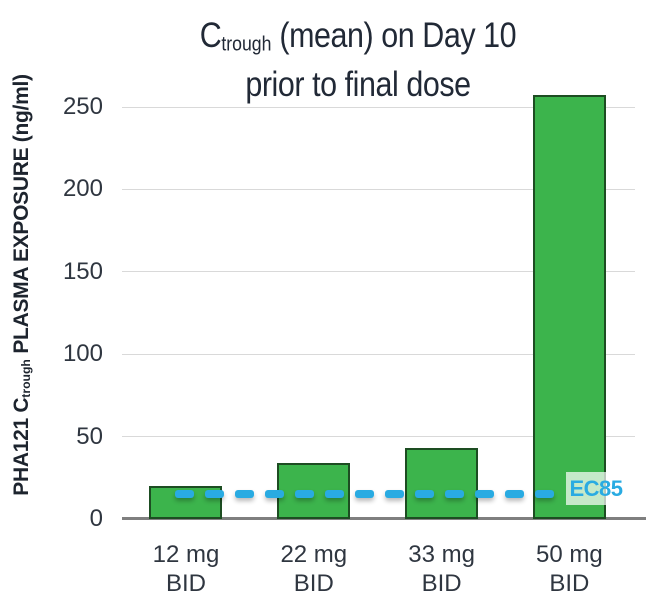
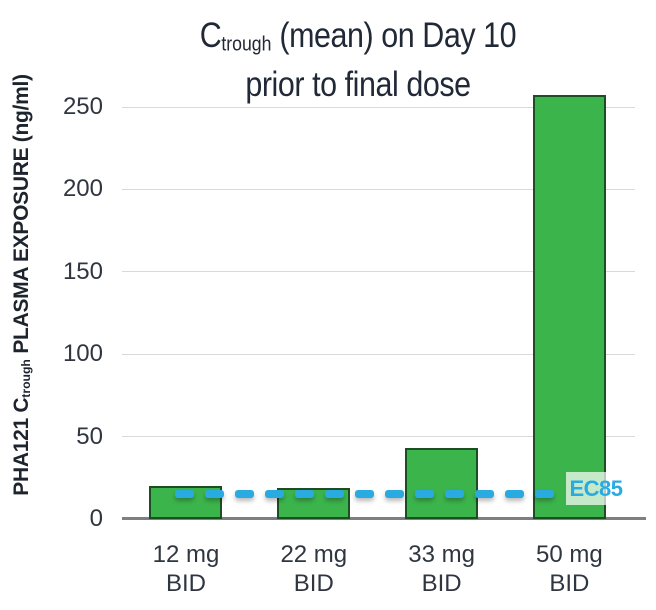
22 mg BID: 34 -> 19
